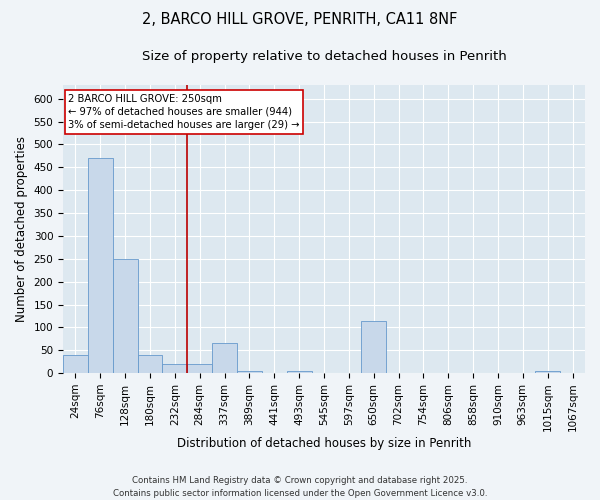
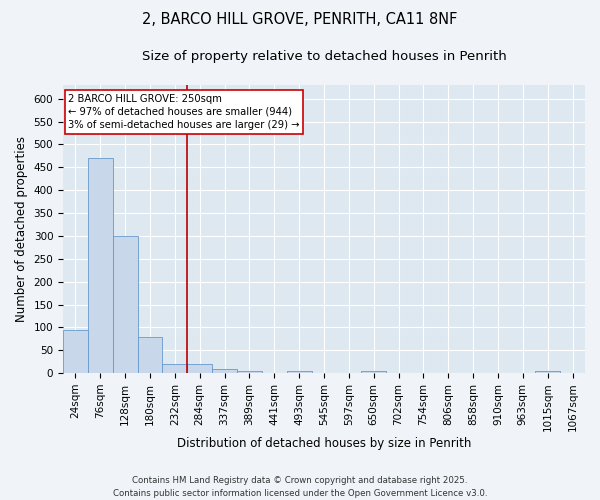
24sqm: 40 -> 95
128sqm: 250 -> 300
180sqm: 40 -> 78
337sqm: 65 -> 8
650sqm: 115 -> 5
